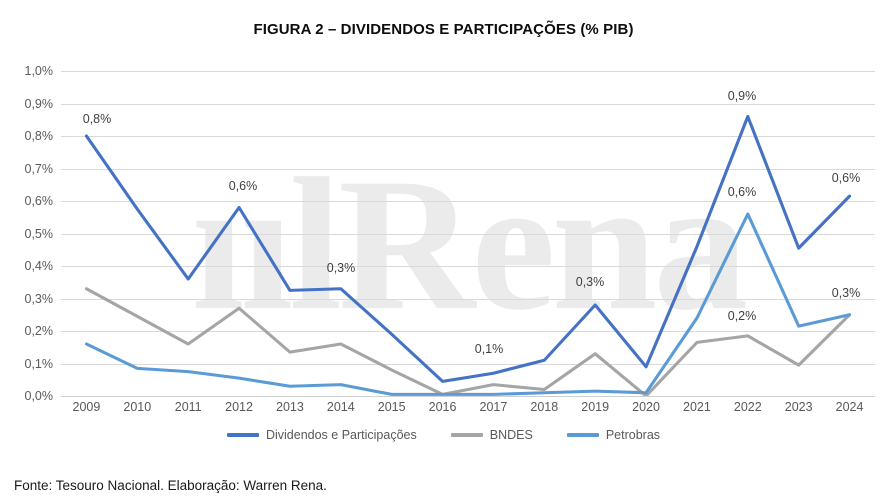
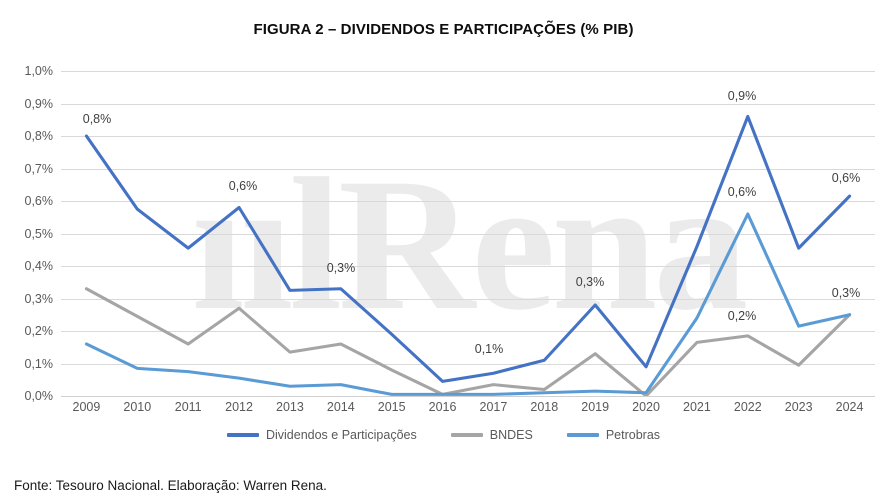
Dividendos e Participações/2011: 0,36% -> 0,46%
